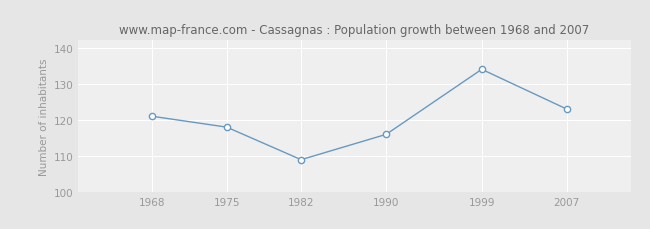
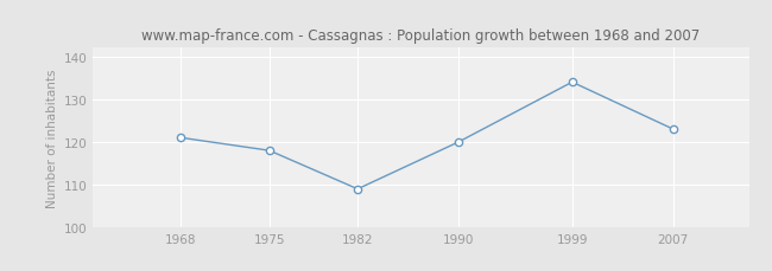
1990: 116 -> 120
